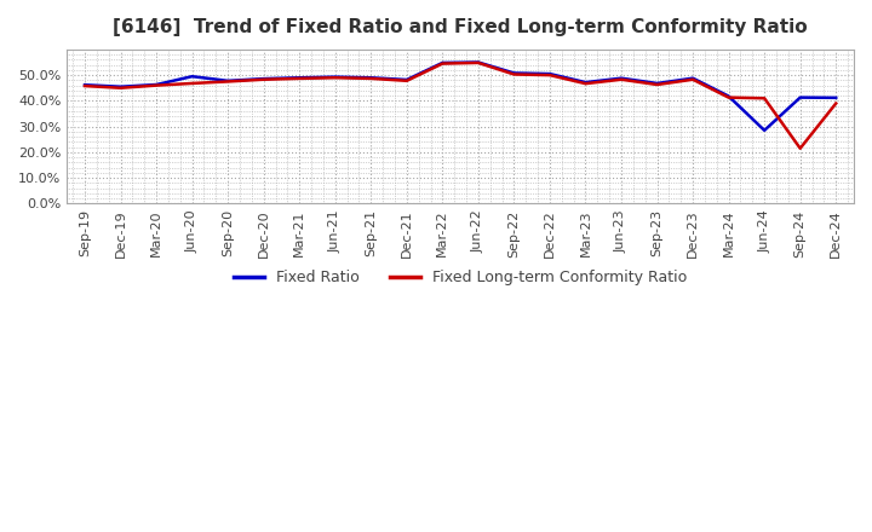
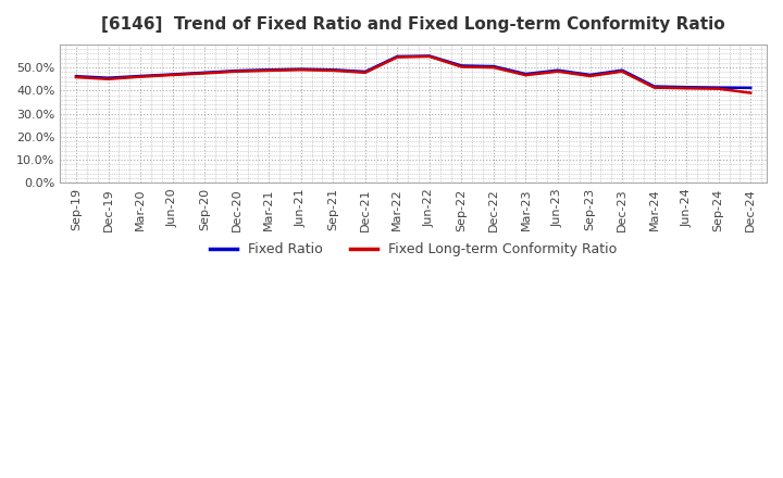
Fixed Ratio/Jun-20: 49.5% -> 47.0%
Fixed Ratio/Jun-24: 28.5% -> 41.5%
Fixed Long-term Conformity Ratio/Sep-24: 21.5% -> 40.8%
